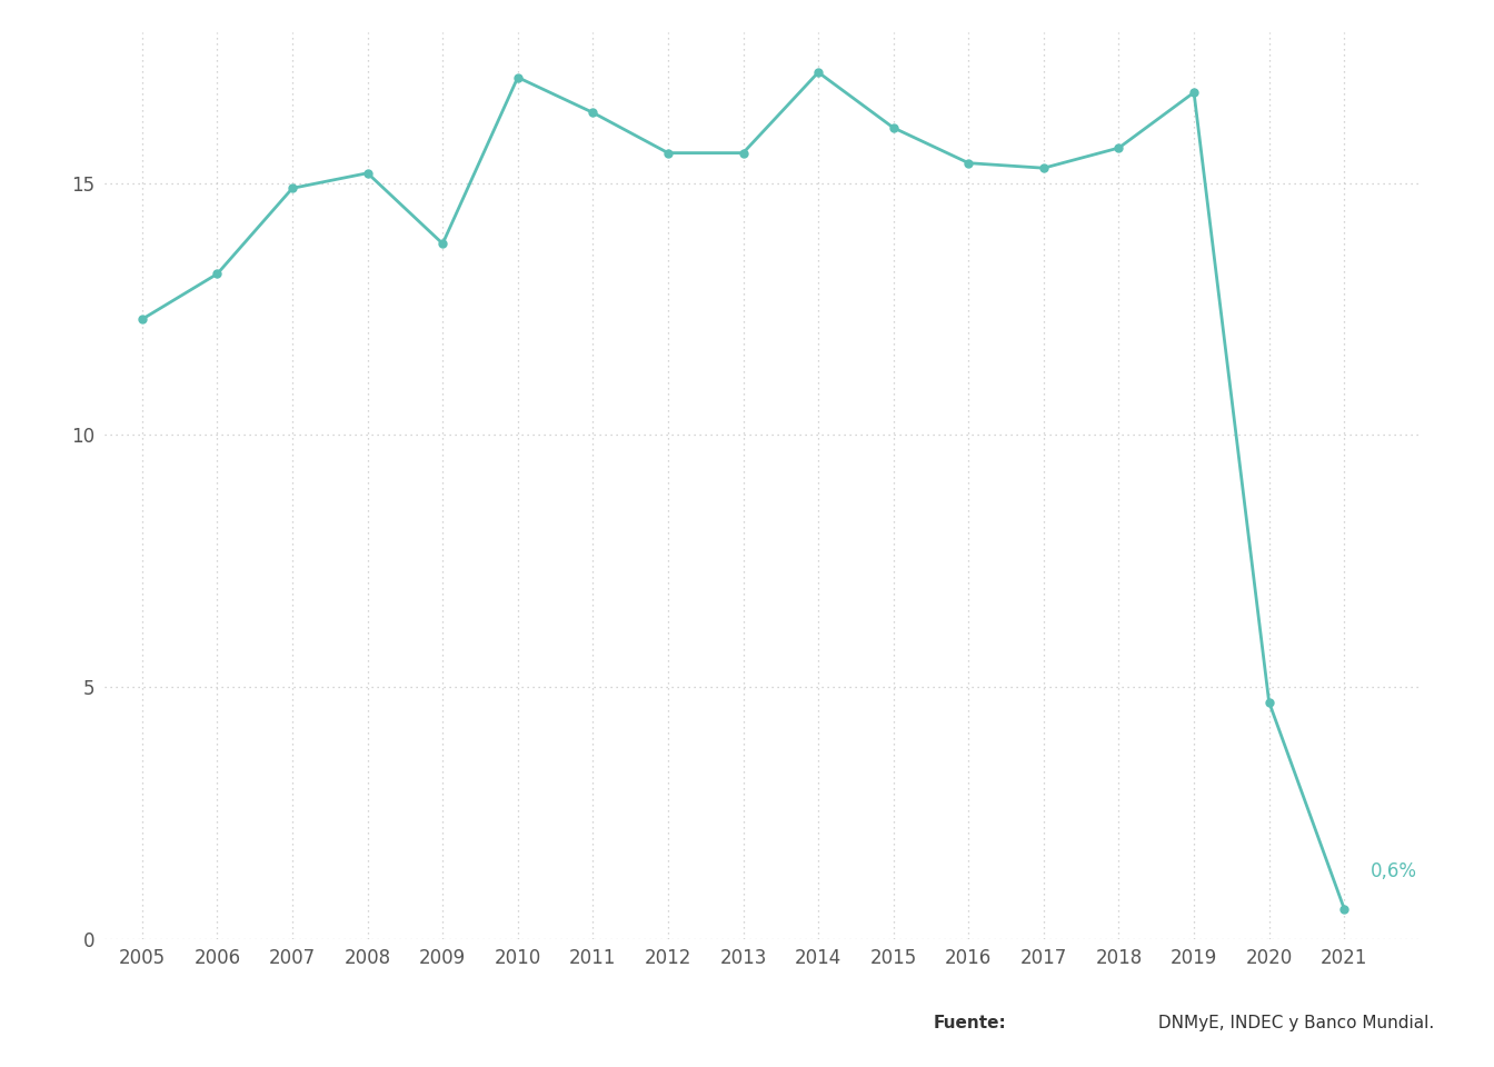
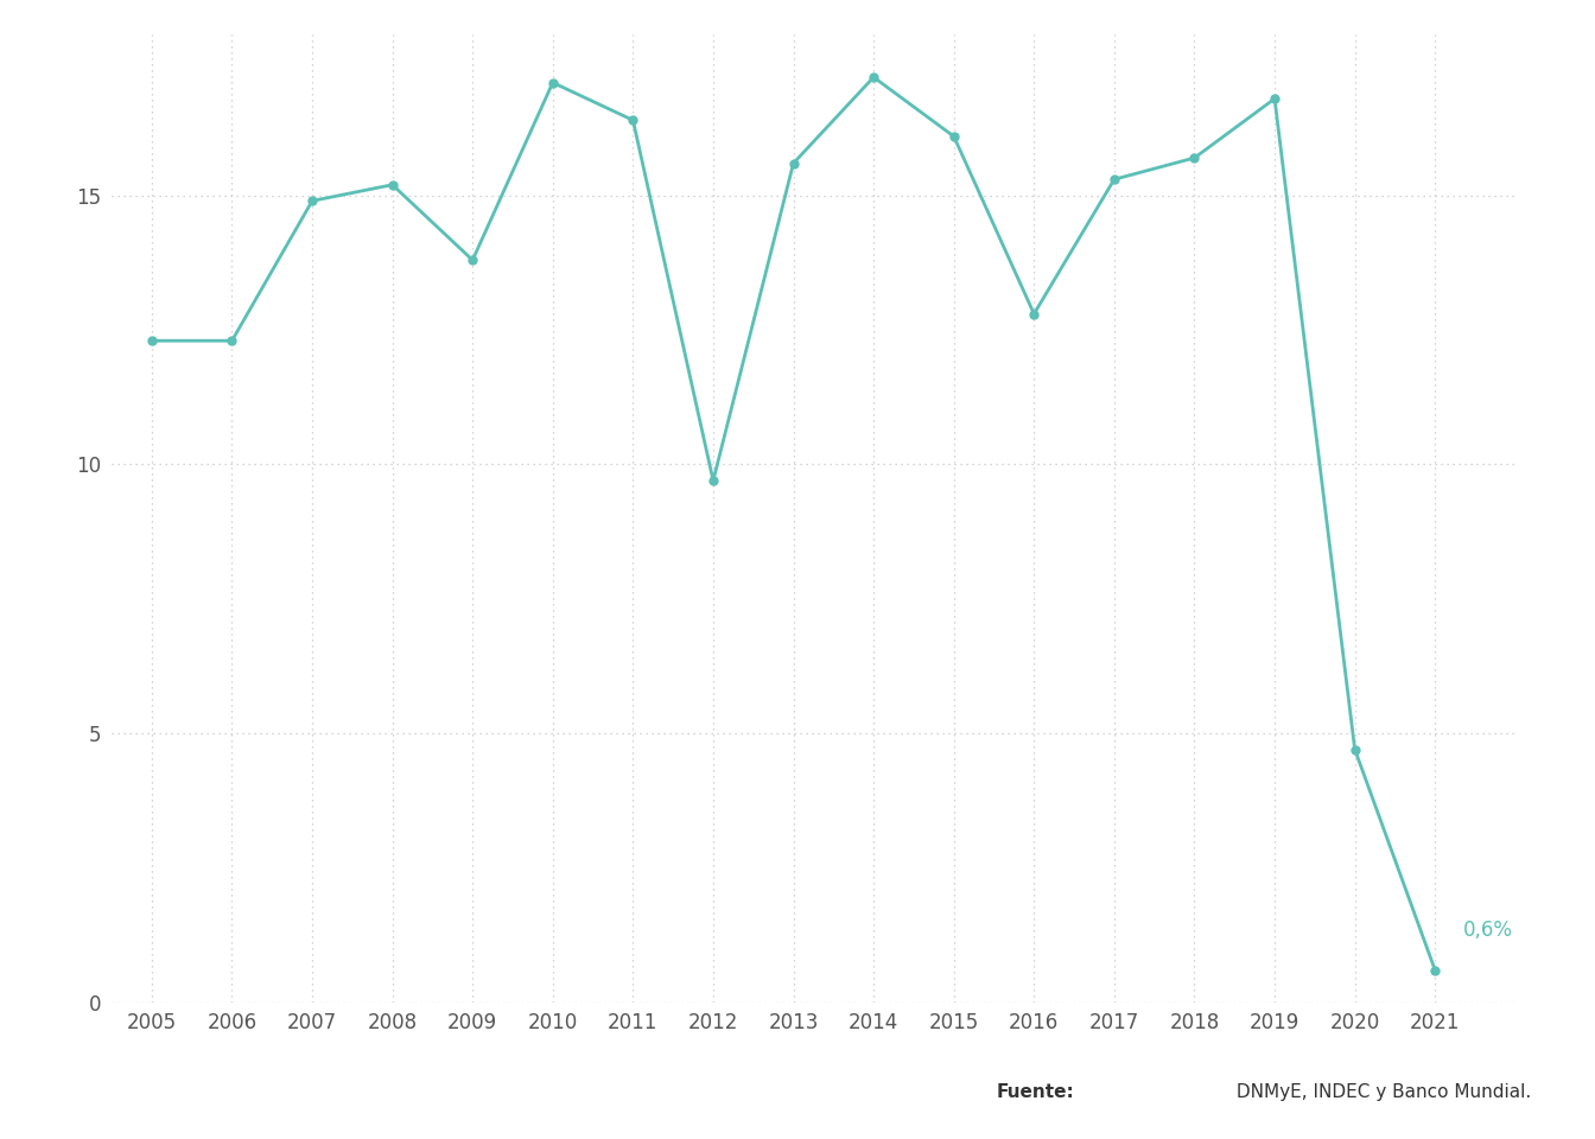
2006: 13.2 -> 12.3
2012: 15.6 -> 9.7
2016: 15.4 -> 12.8
